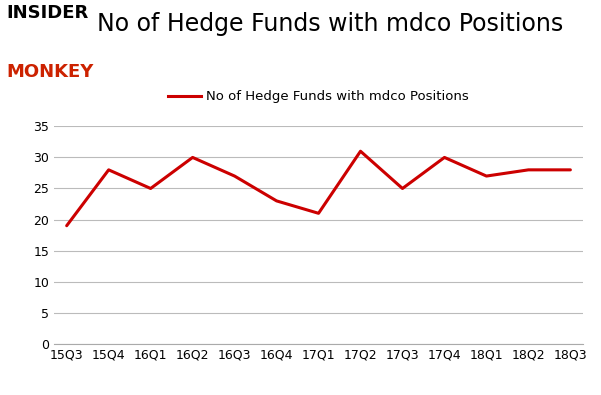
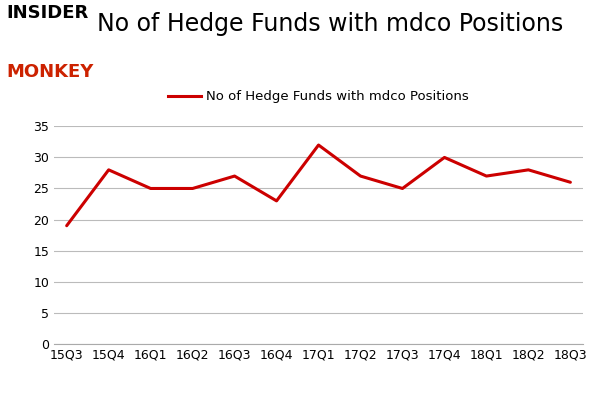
16Q2: 30 -> 25
17Q1: 21 -> 32
17Q2: 31 -> 27
18Q3: 28 -> 26
